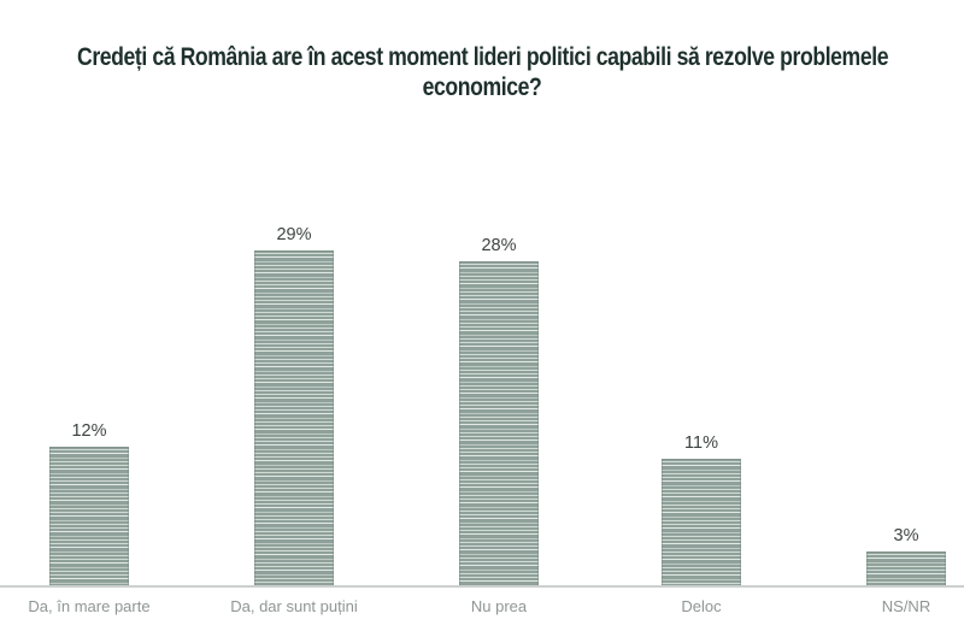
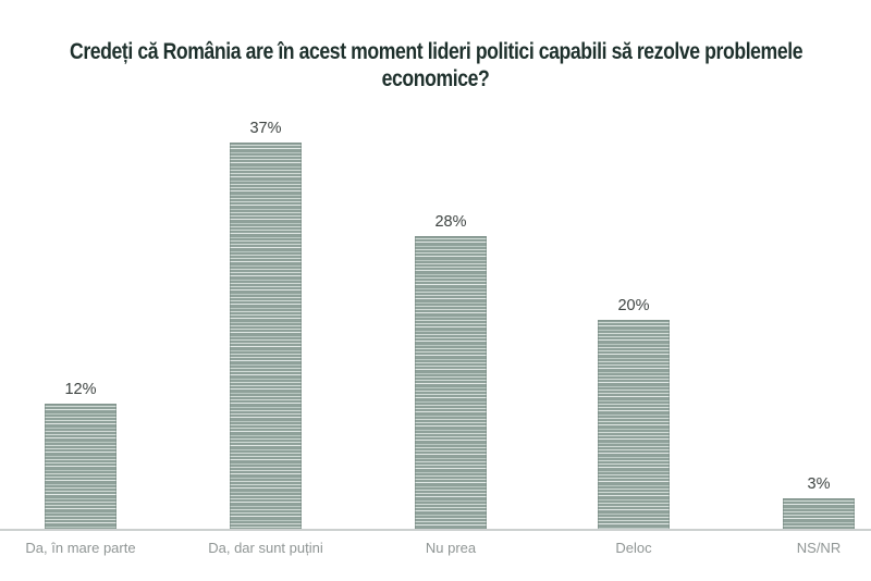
Da, dar sunt puțini: 29% -> 37%
Deloc: 11% -> 20%
